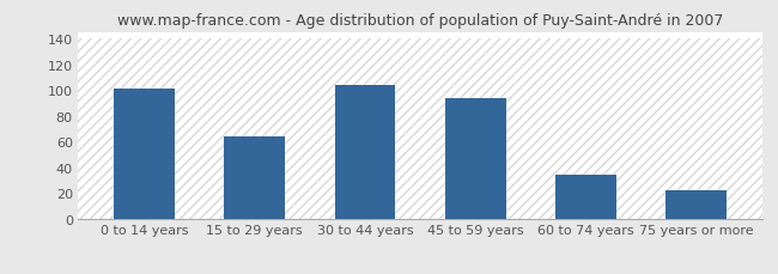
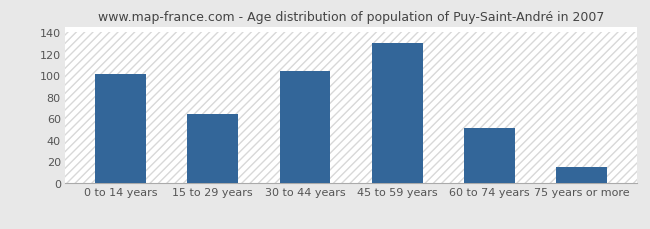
45 to 59 years: 94 -> 130
60 to 74 years: 34 -> 51
75 years or more: 22 -> 15
